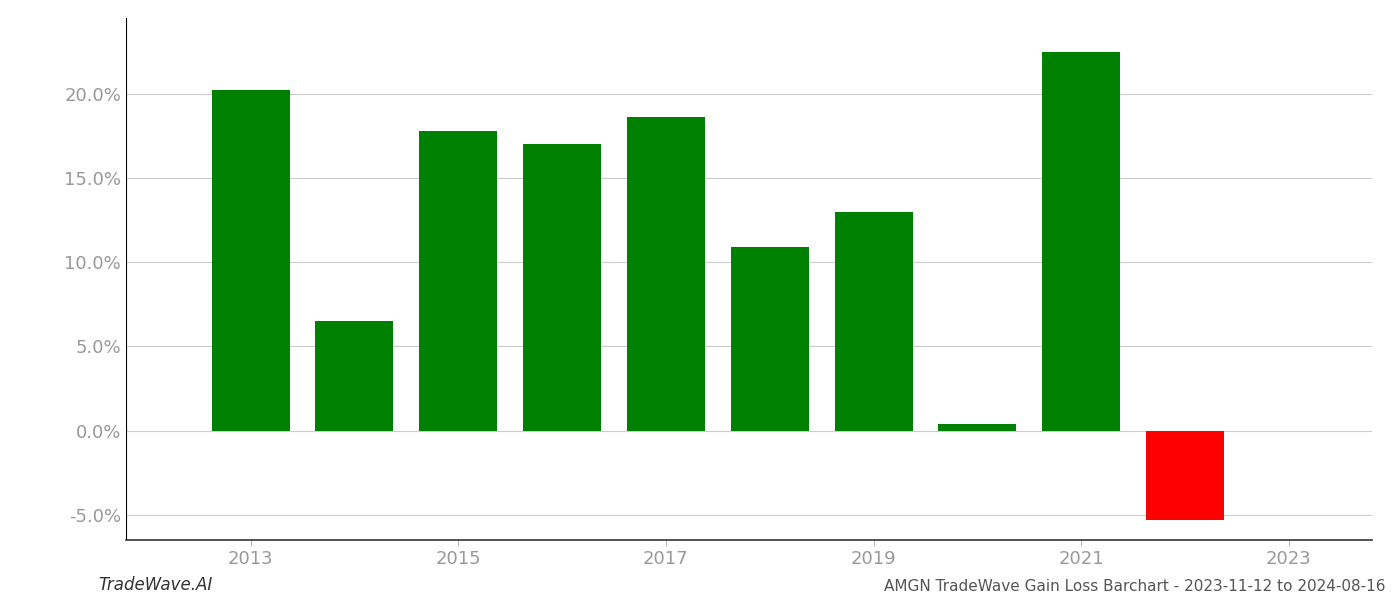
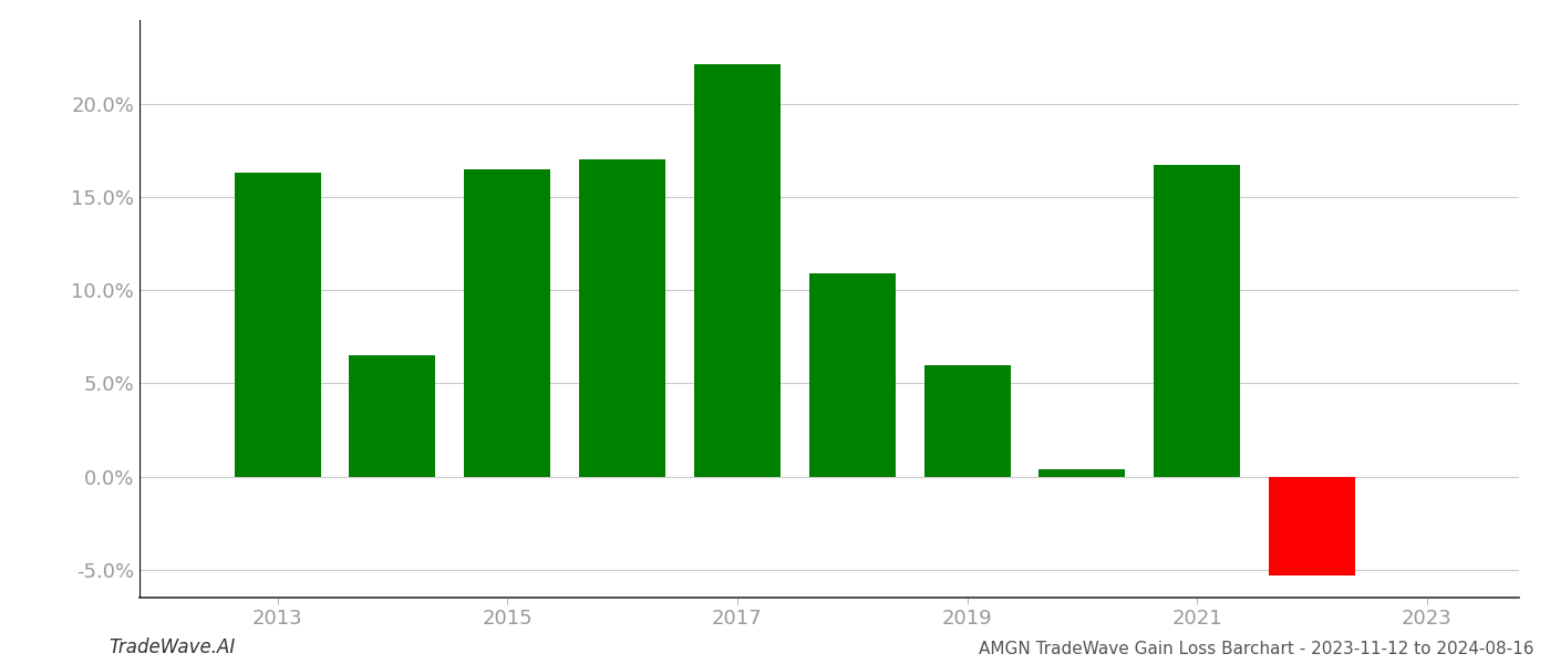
2013: 20.2% -> 16.3%
2015: 17.8% -> 16.5%
2017: 18.6% -> 22.1%
2019: 13.0% -> 6.0%
2021: 22.5% -> 16.7%
